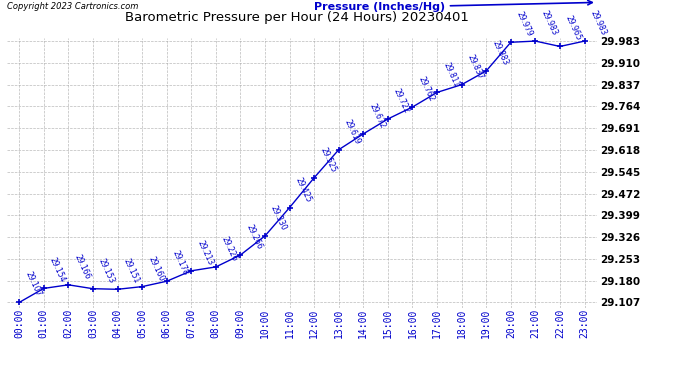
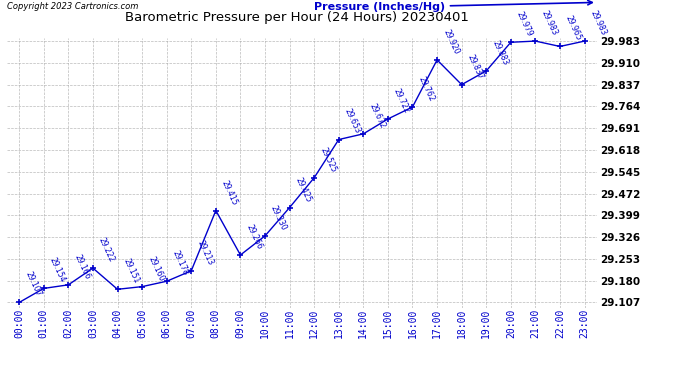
03:00: 29.153 -> 29.222
08:00: 29.226 -> 29.415
13:00: 29.619 -> 29.653
17:00: 29.811 -> 29.920
